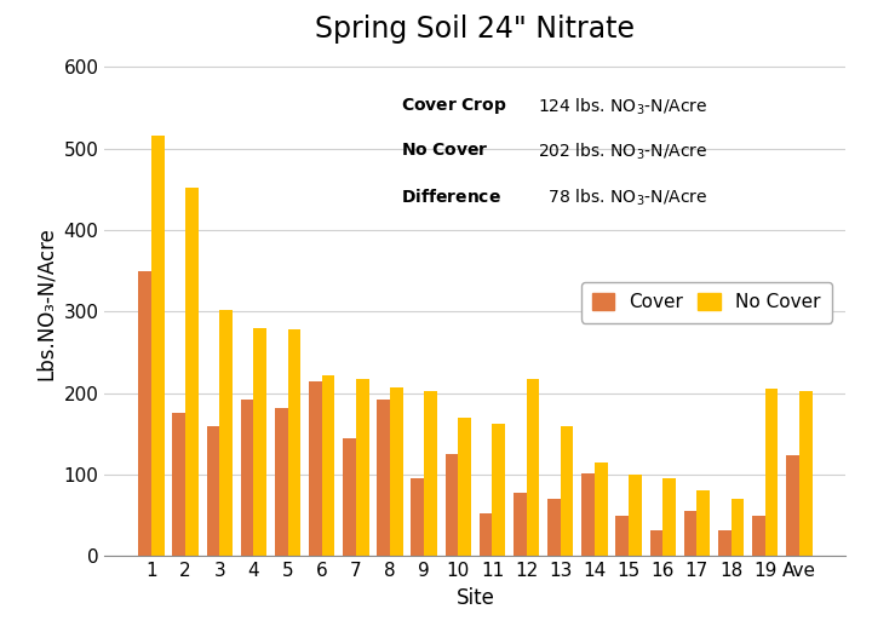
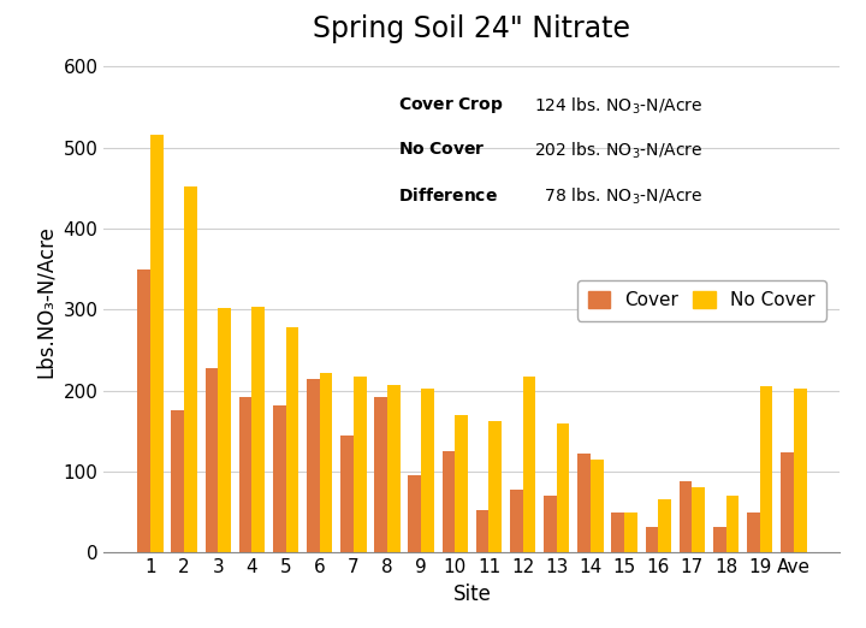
Cover/3: 160 -> 228
No Cover/4: 280 -> 304
Cover/14: 102 -> 122
No Cover/15: 100 -> 50
No Cover/16: 95 -> 66
Cover/17: 55 -> 88
